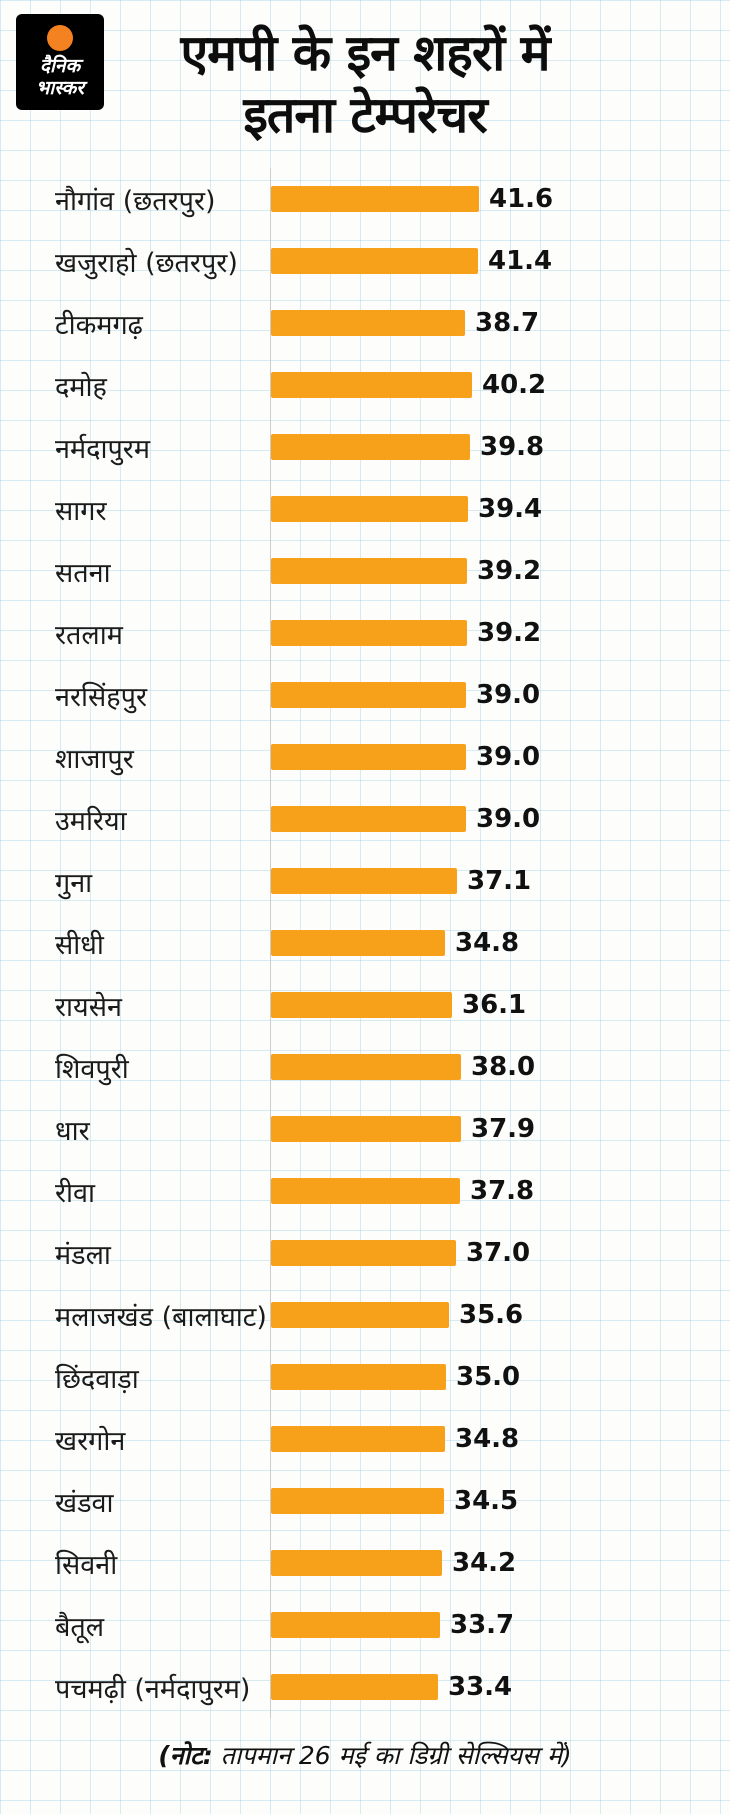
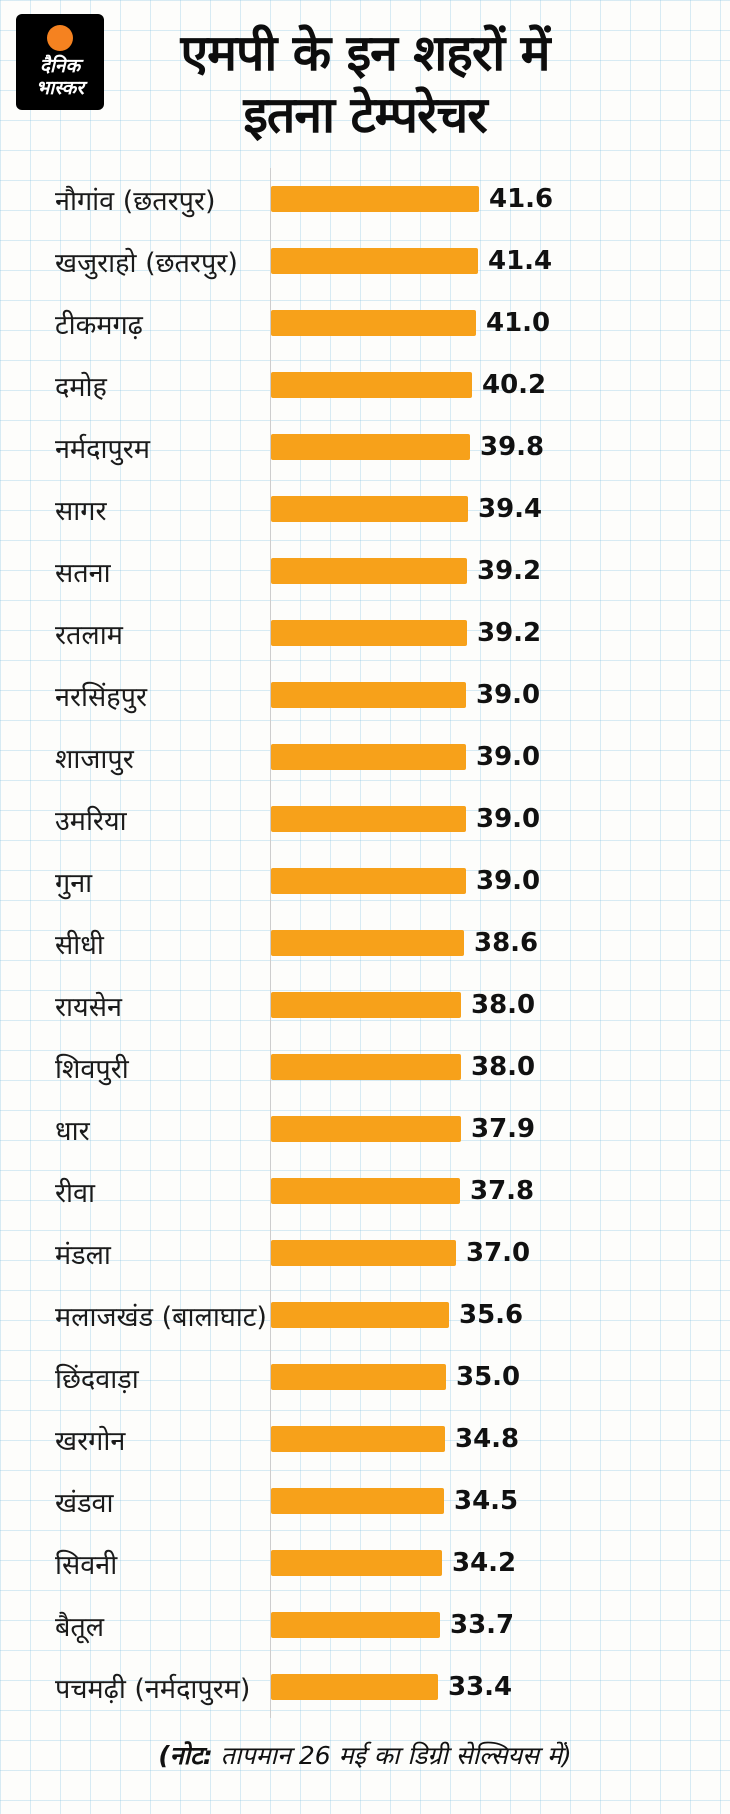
टीकमगढ़: 38.7 -> 41.0
गुना: 37.1 -> 39.0
सीधी: 34.8 -> 38.6
रायसेन: 36.1 -> 38.0
